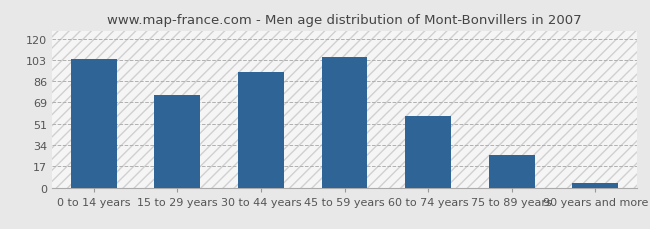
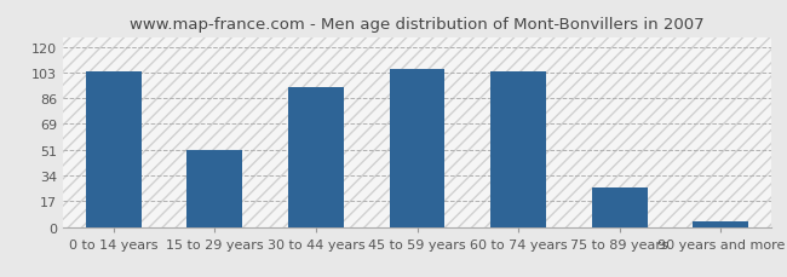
15 to 29 years: 75 -> 51
60 to 74 years: 58 -> 104
